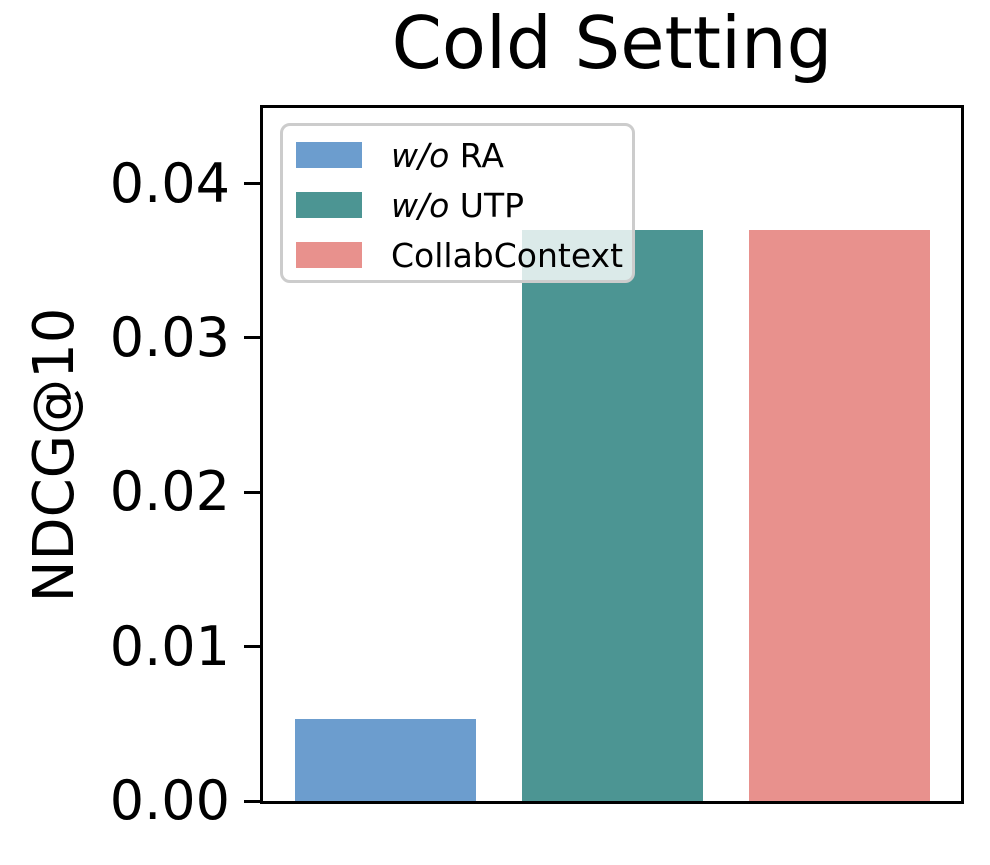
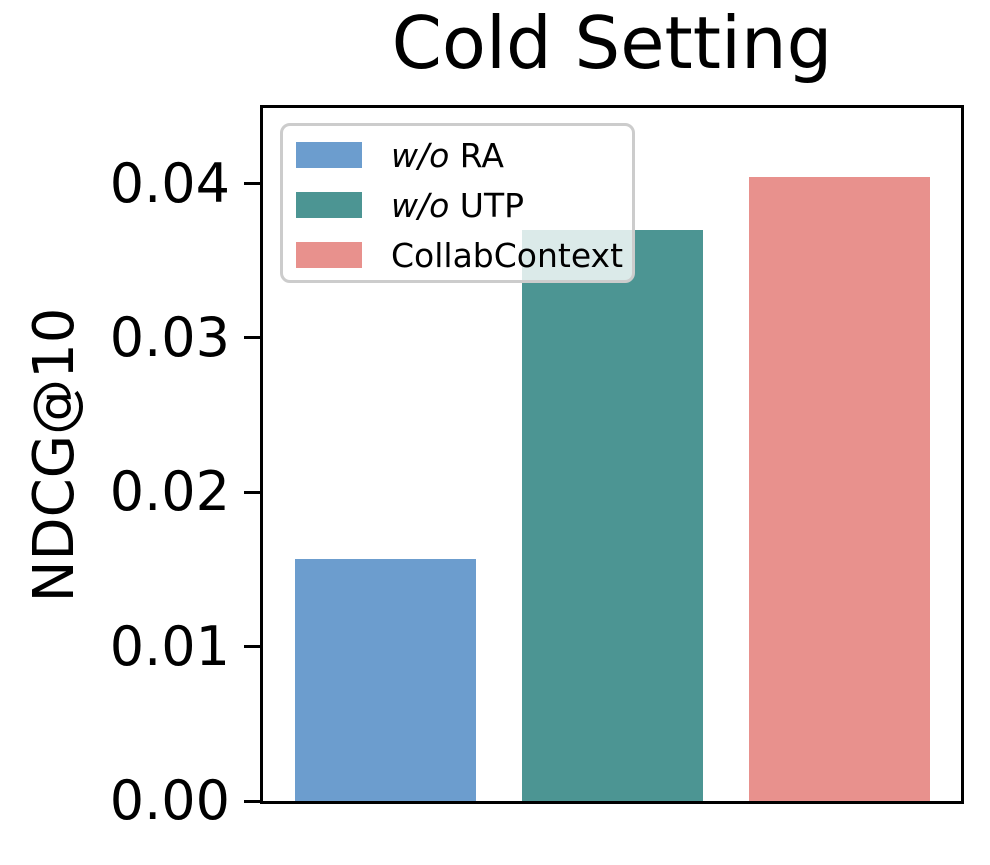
w/o RA: 0.0053 -> 0.0157
CollabContext: 0.0370 -> 0.0404
